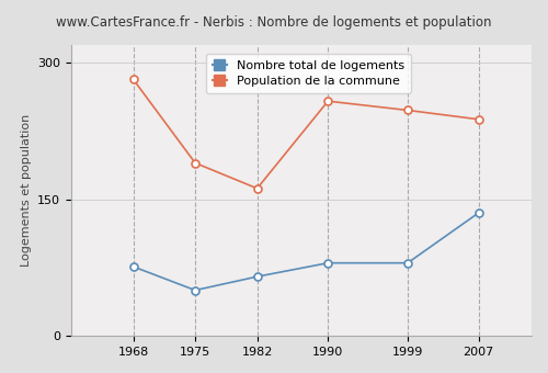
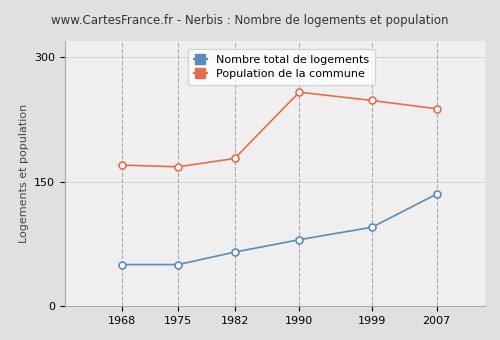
Nombre total de logements/1968: 76 -> 50
Population de la commune/1968: 282 -> 170
Population de la commune/1975: 190 -> 168
Population de la commune/1982: 162 -> 178
Nombre total de logements/1999: 80 -> 95
